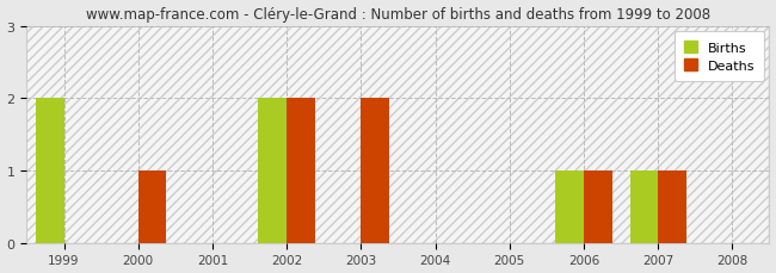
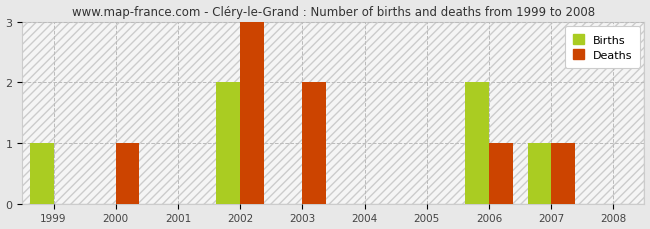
Births/1999: 2 -> 1
Deaths/2002: 2 -> 3
Births/2006: 1 -> 2
